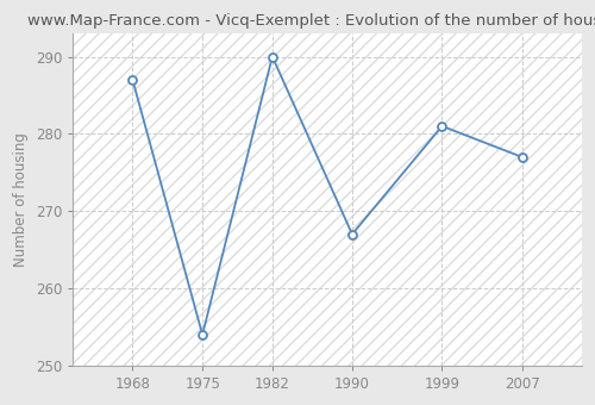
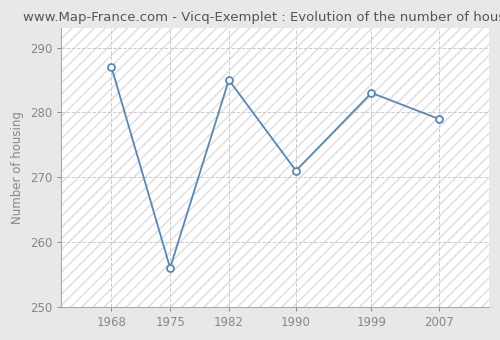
1975: 254 -> 256
1982: 290 -> 285
1990: 267 -> 271
1999: 281 -> 283
2007: 277 -> 279
